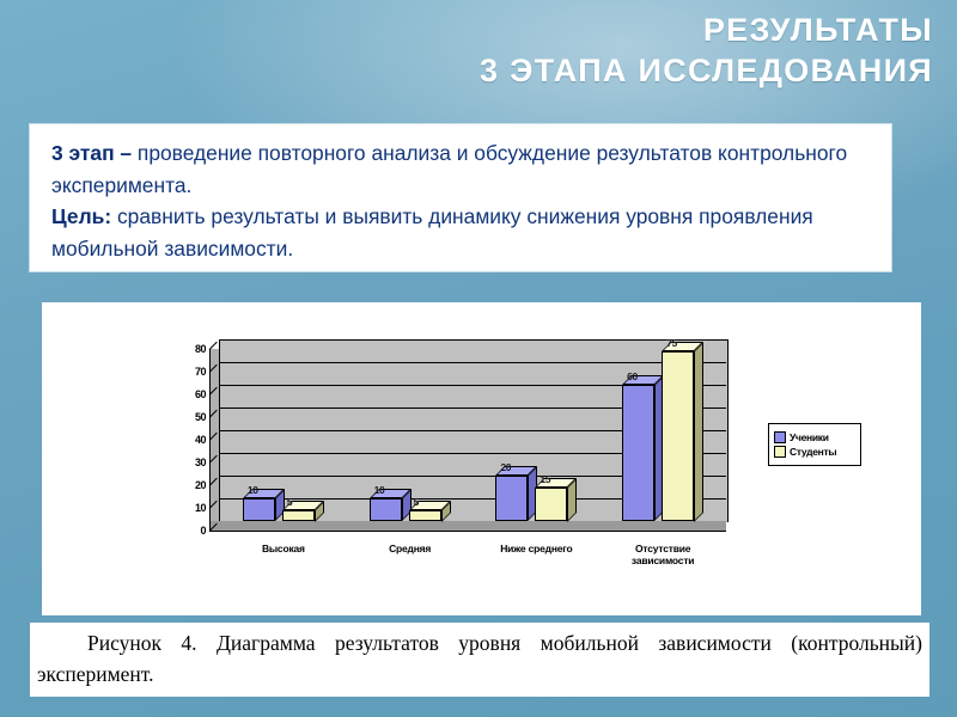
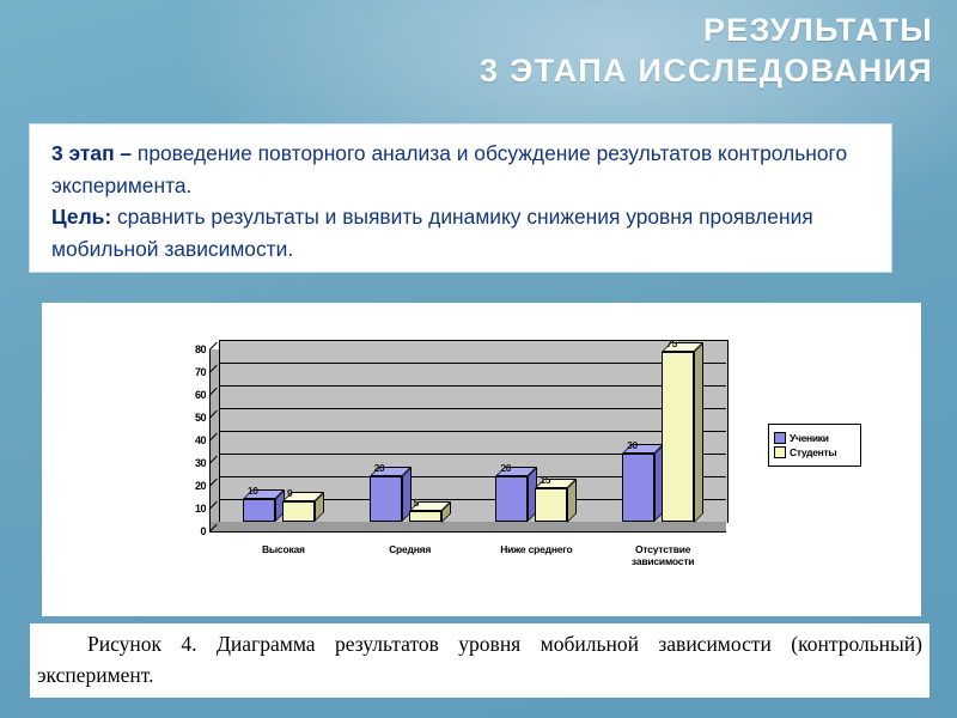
Студенты/Высокая: 5 -> 9
Ученики/Средняя: 10 -> 20
Ученики/Отсутствие зависимости: 60 -> 30
